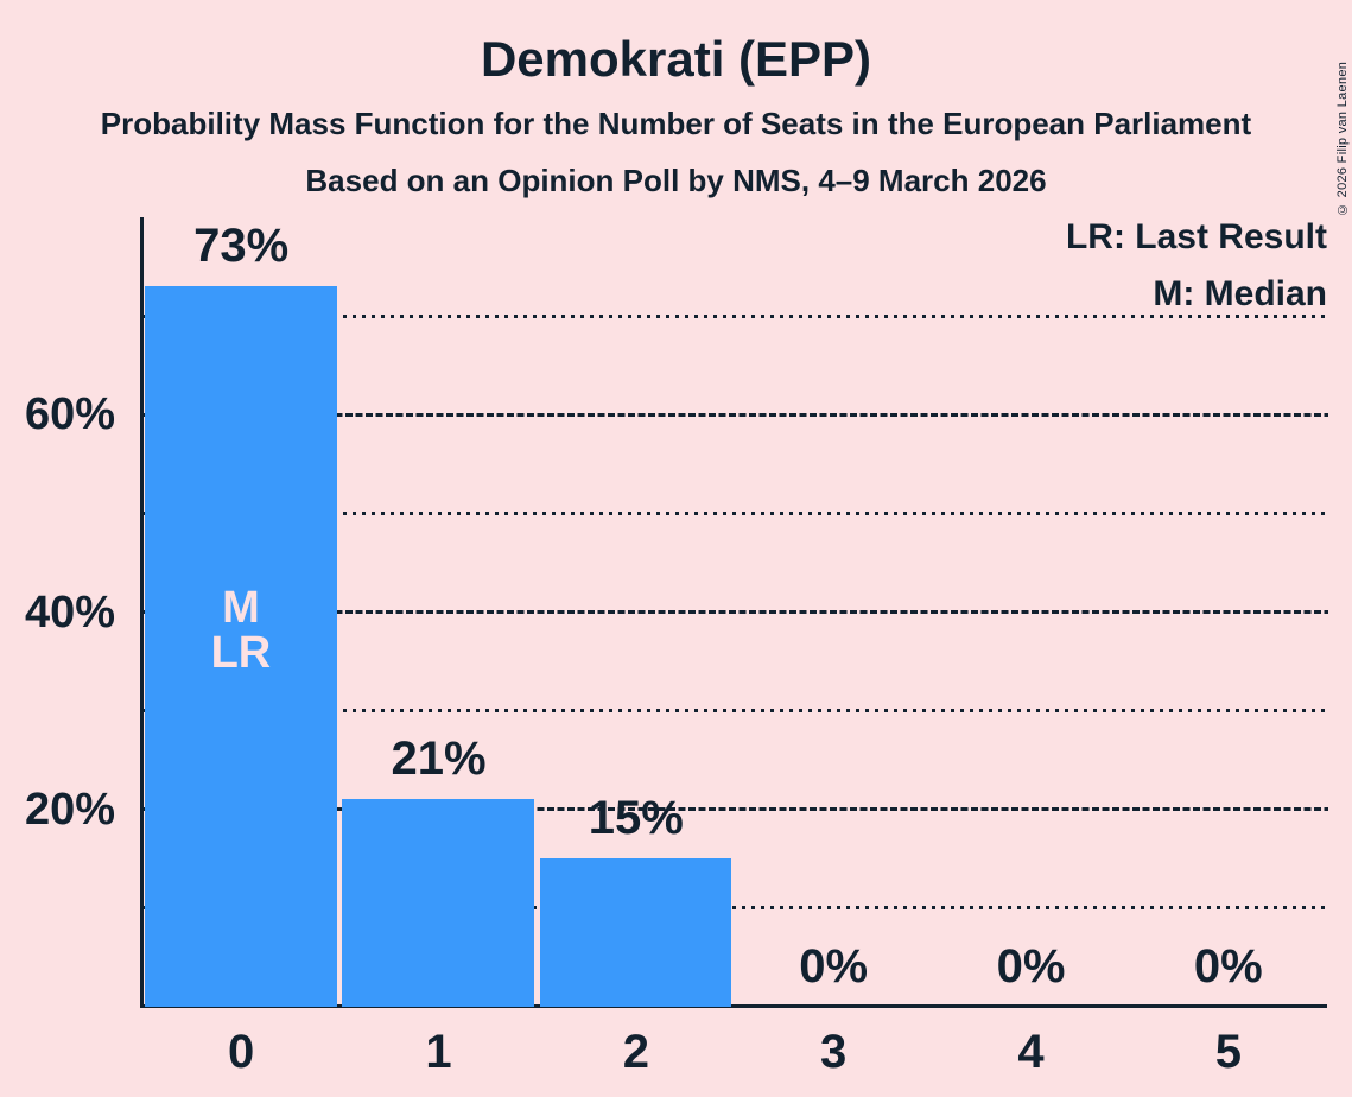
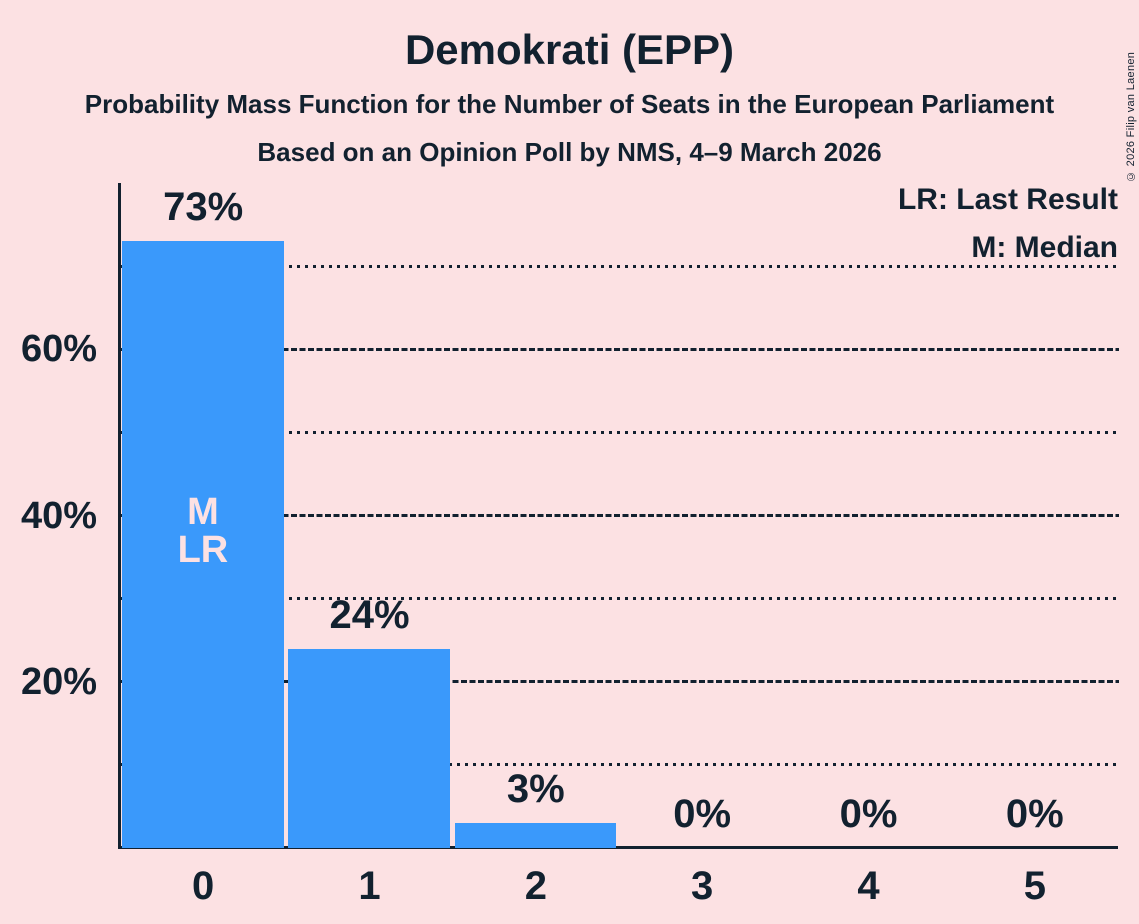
1: 21% -> 24%
2: 15% -> 3%
